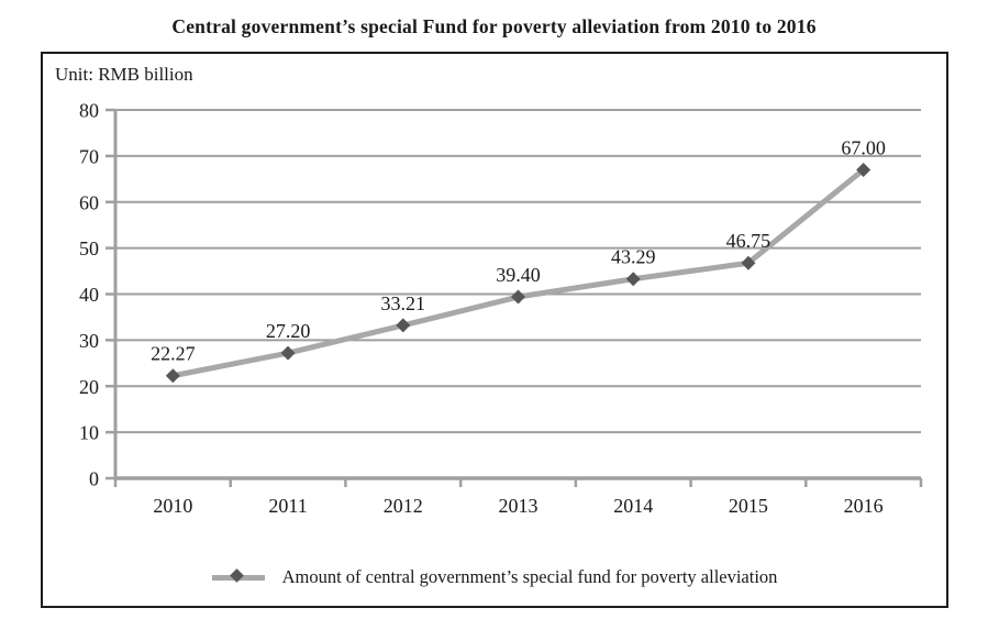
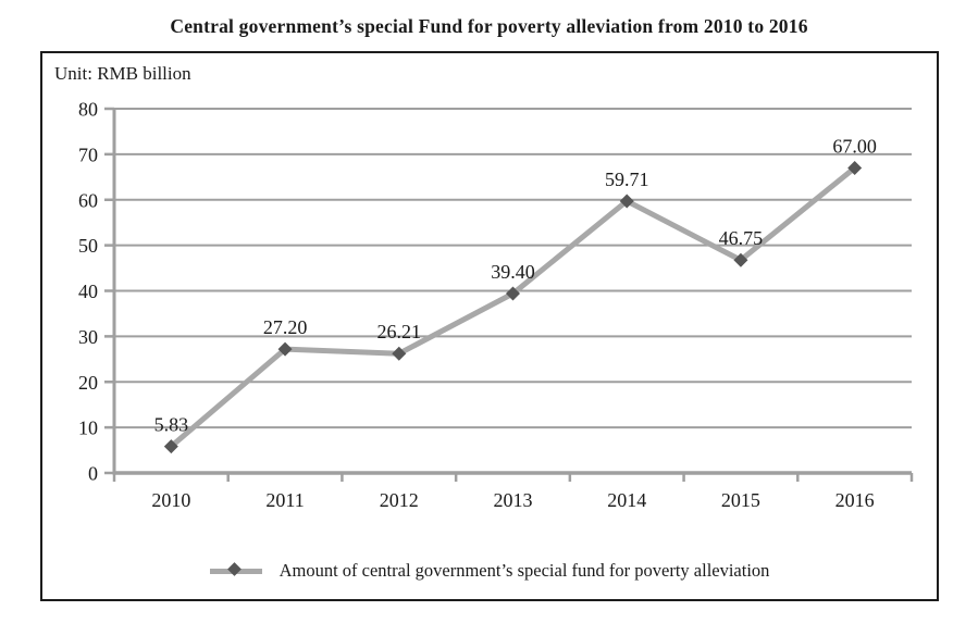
2010: 22.27 -> 5.83
2012: 33.21 -> 26.21
2014: 43.29 -> 59.71
